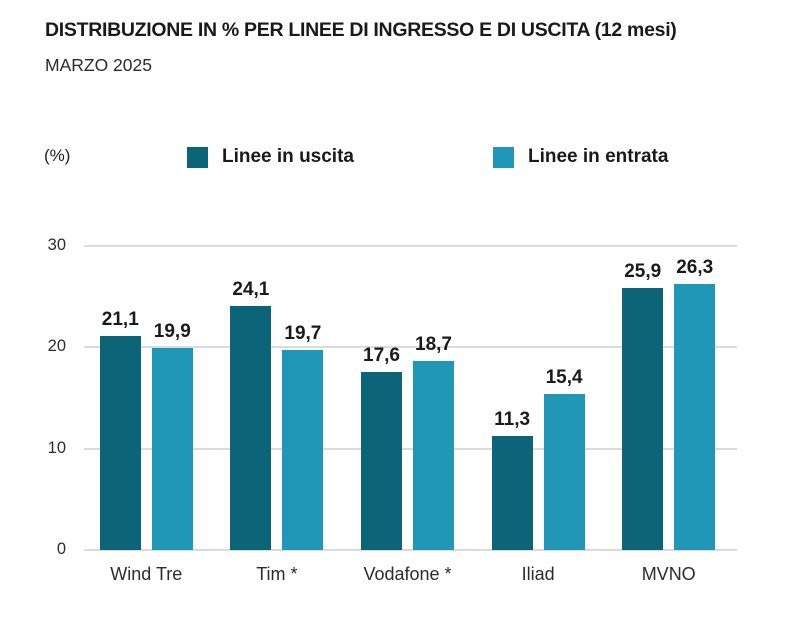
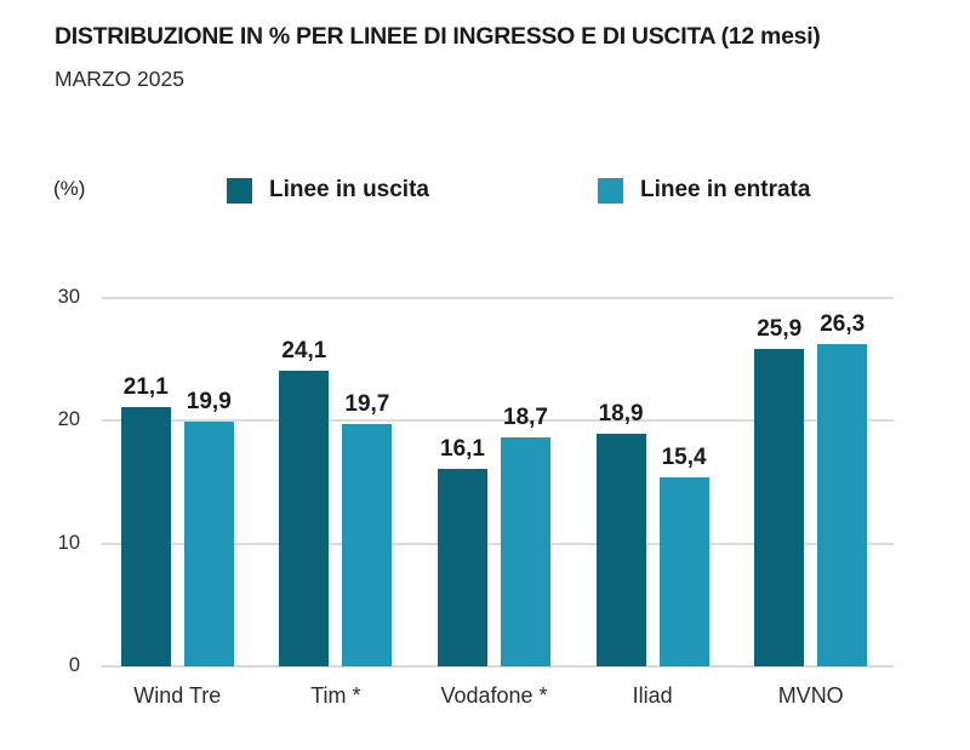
Linee in uscita/Vodafone *: 17,6 -> 16,1
Linee in uscita/Iliad: 11,3 -> 18,9
